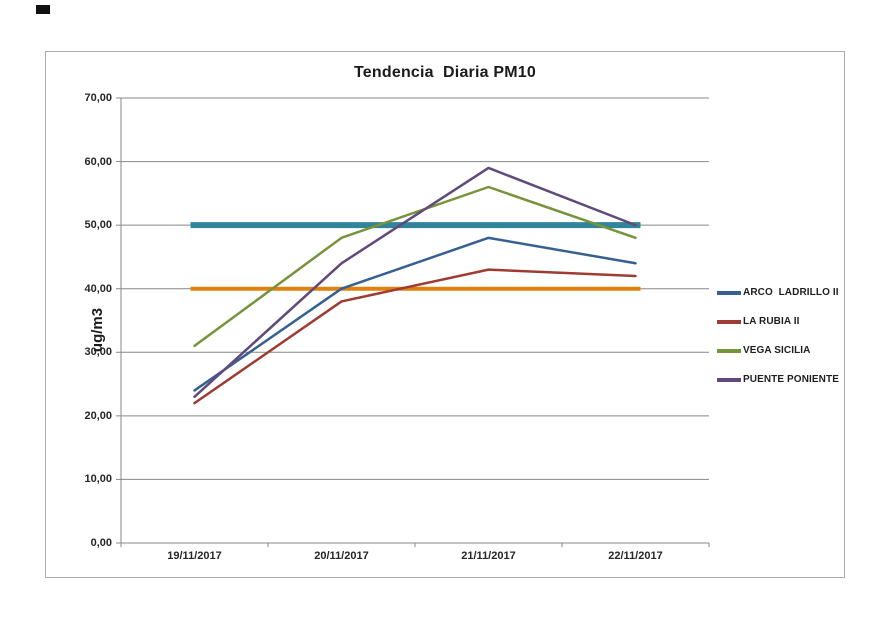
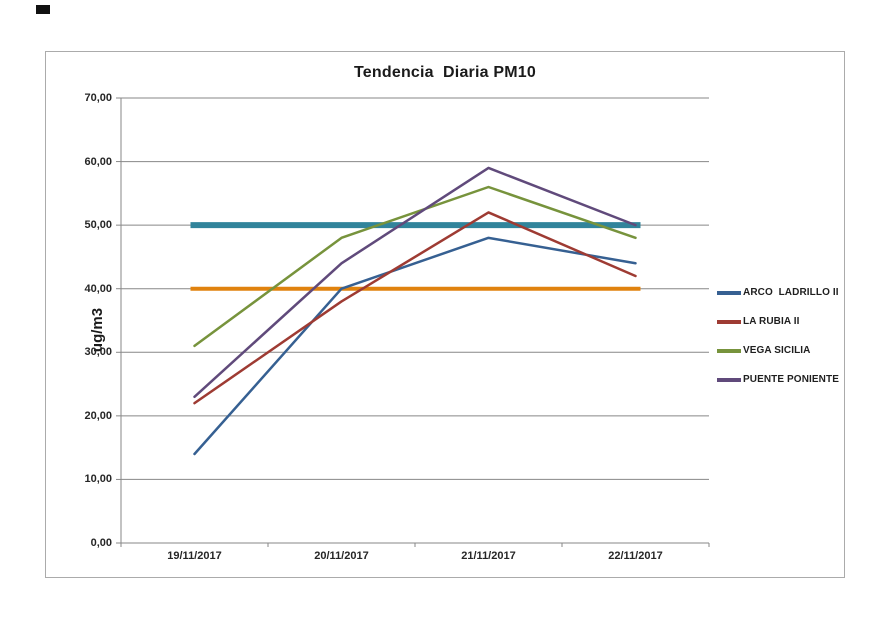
ARCO LADRILLO II/19/11/2017: 24 -> 14
LA RUBIA II/21/11/2017: 43 -> 52
